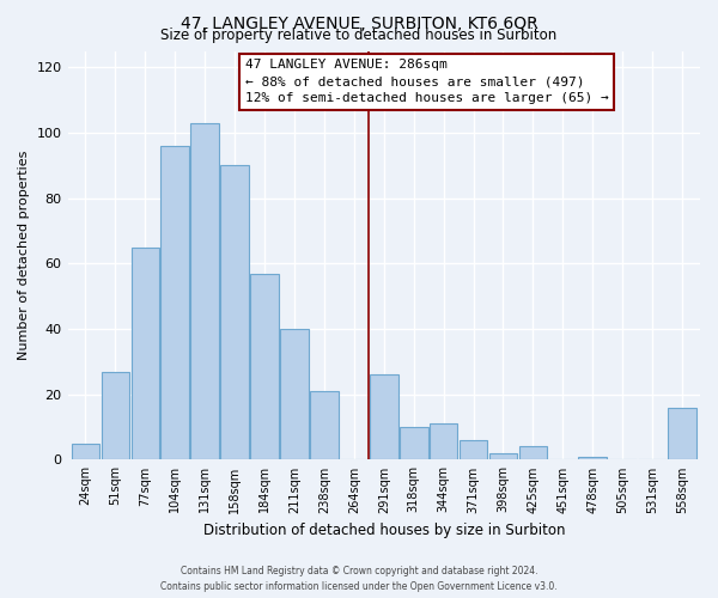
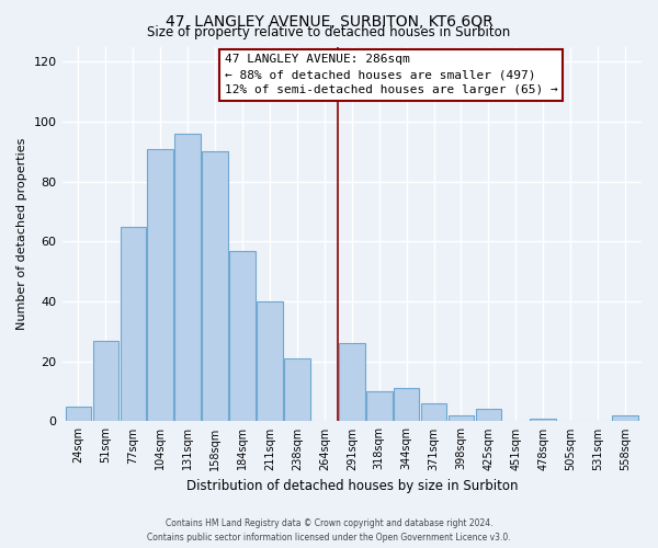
104sqm: 96 -> 91
131sqm: 103 -> 96
558sqm: 16 -> 2
